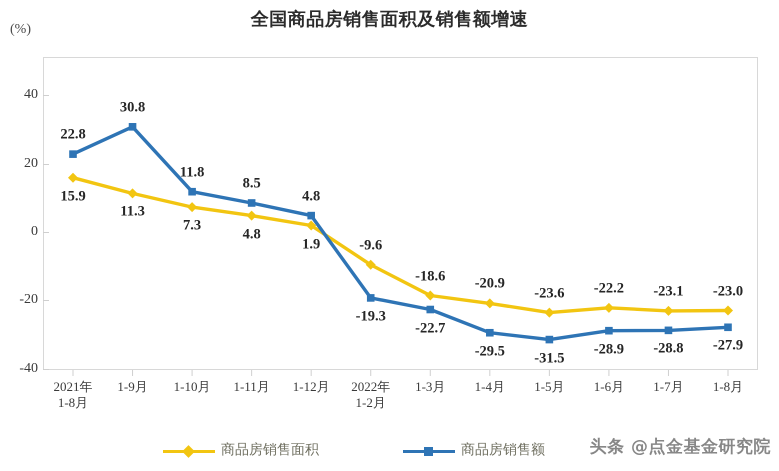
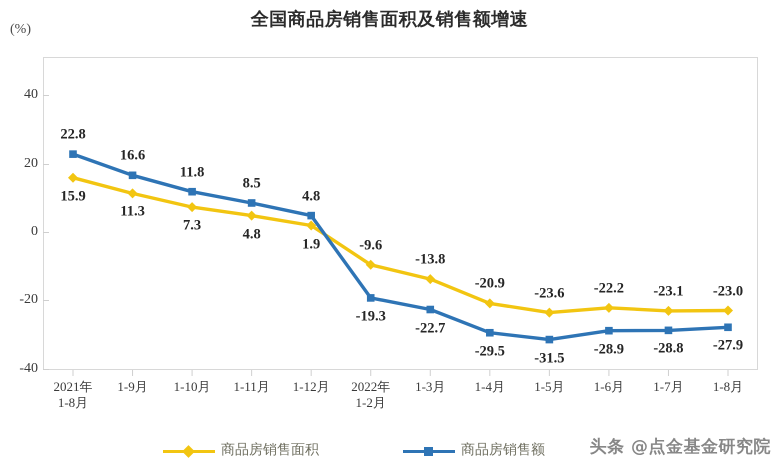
商品房销售额/1-9月: 30.8 -> 16.6
商品房销售面积/1-3月: -18.6 -> -13.8
